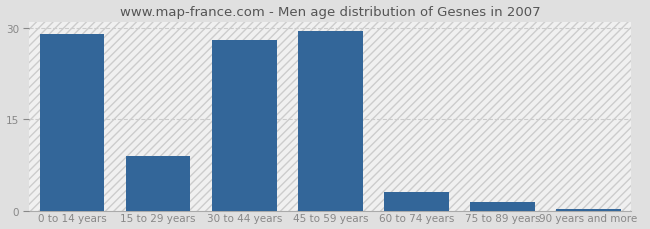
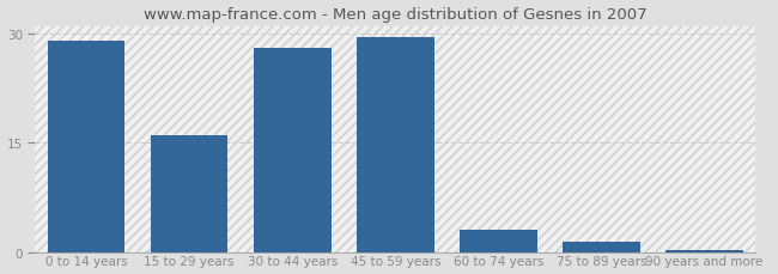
15 to 29 years: 9.0 -> 16.0
